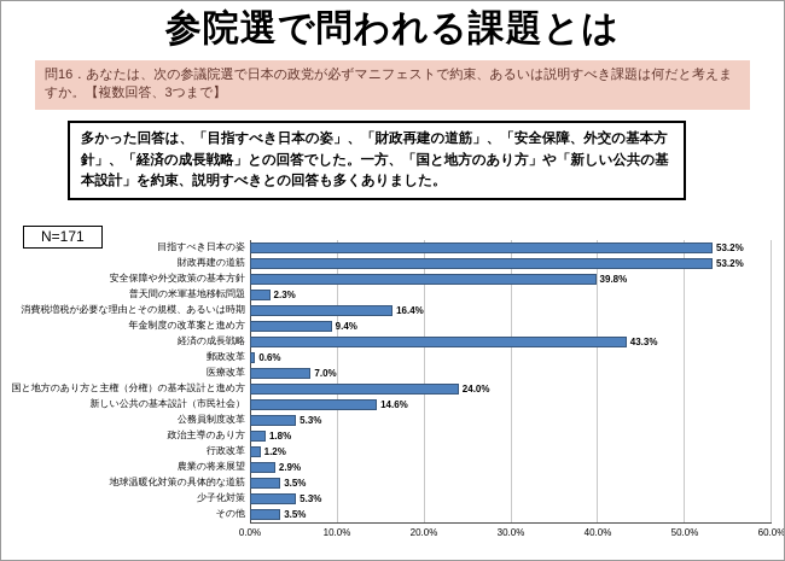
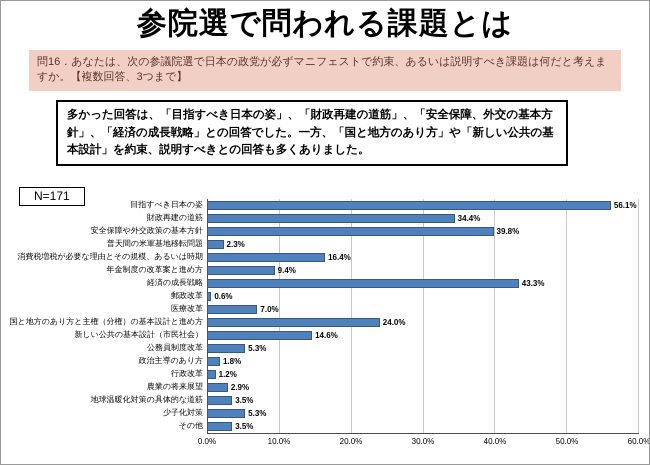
目指すべき日本の姿: 53.2% -> 56.1%
財政再建の道筋: 53.2% -> 34.4%
